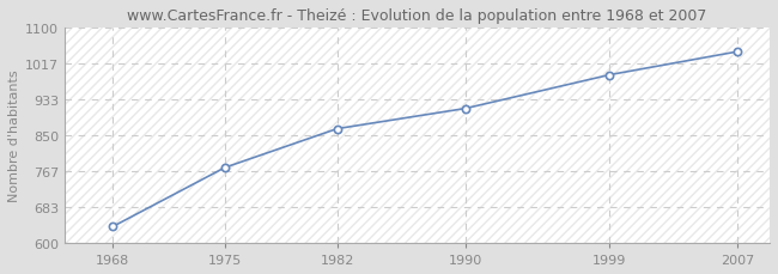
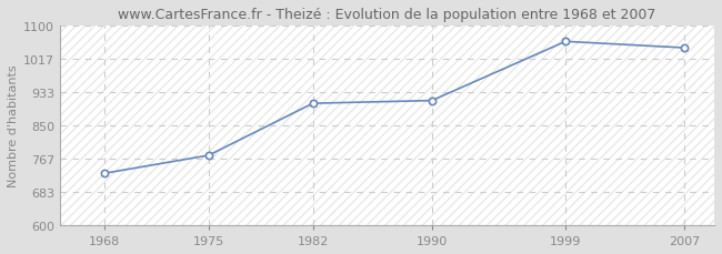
1968: 638 -> 730
1982: 865 -> 905
1999: 990 -> 1060
